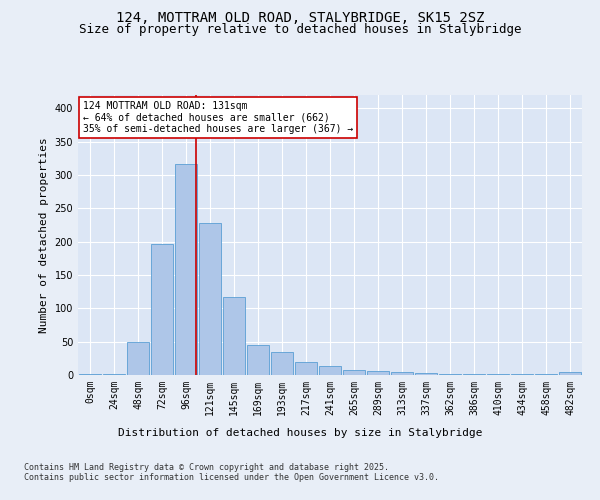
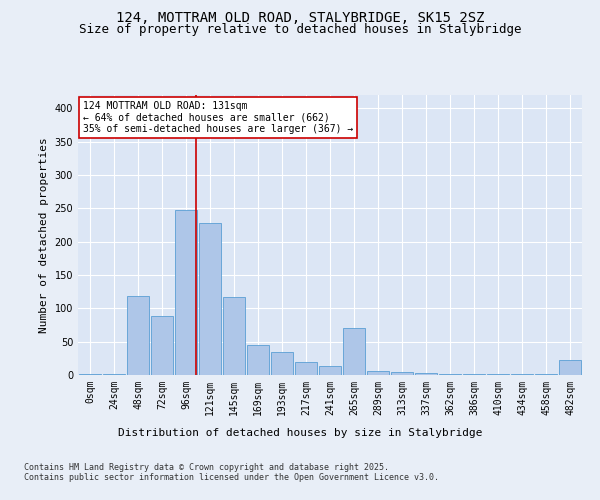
48sqm: 50 -> 118
72sqm: 197 -> 88
96sqm: 317 -> 248
265sqm: 8 -> 70
482sqm: 4 -> 22
